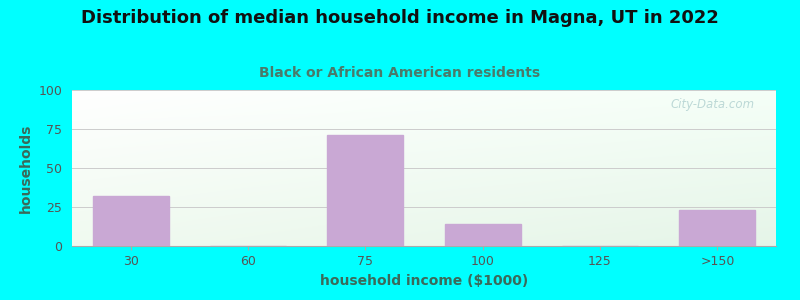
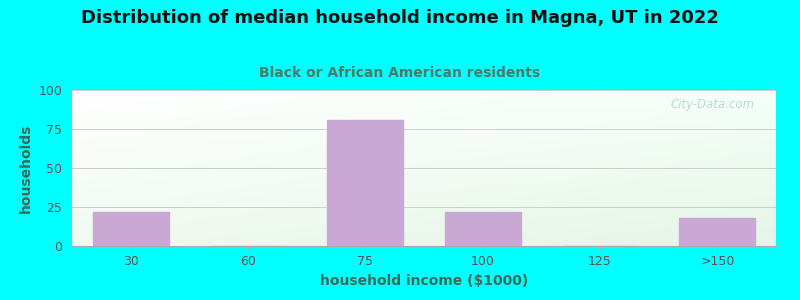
30: 32 -> 22
75: 71 -> 81
100: 14 -> 22
>150: 23 -> 18
